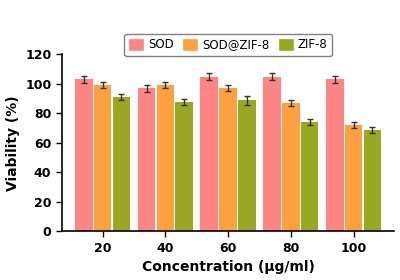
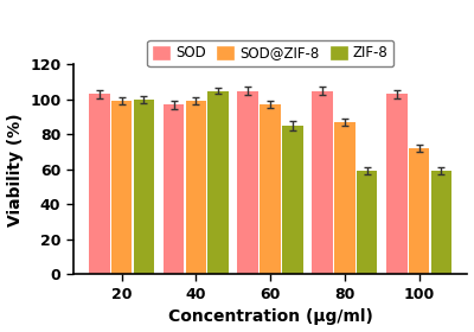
ZIF-8/20: 91 -> 100
ZIF-8/40: 88 -> 105
ZIF-8/60: 89 -> 85
ZIF-8/80: 74 -> 59
ZIF-8/100: 69 -> 59
